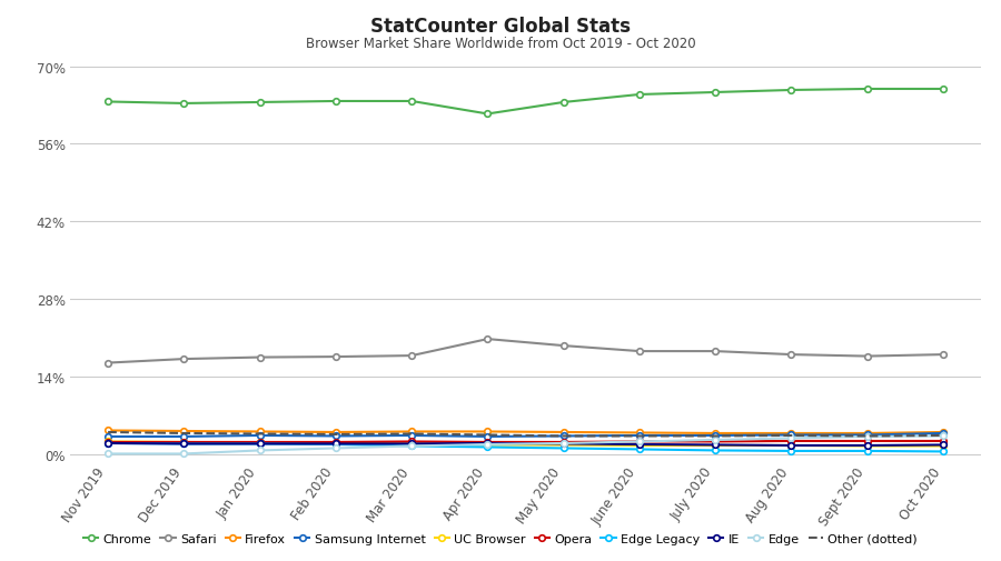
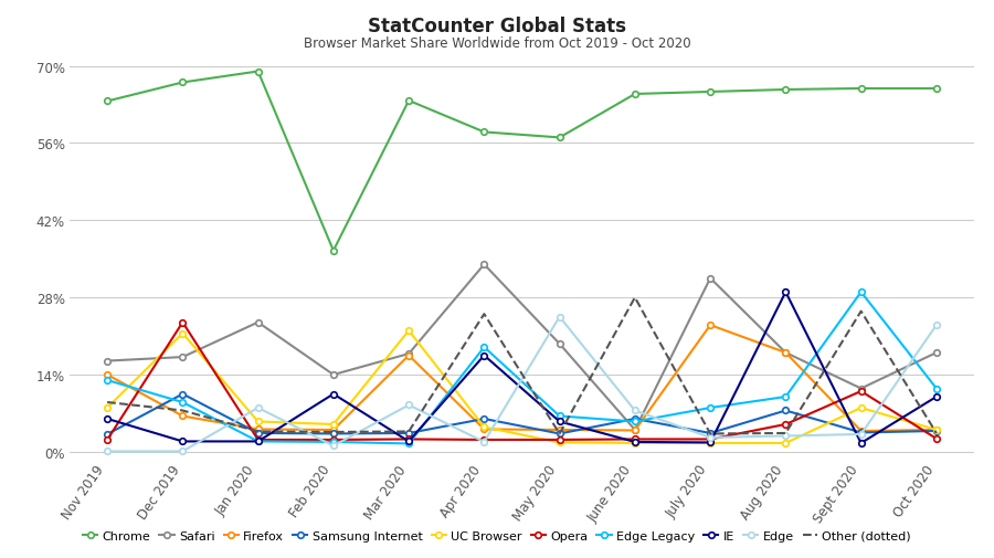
Firefox/Nov 2019: 4.3% -> 14.0%
UC Browser/Nov 2019: 2.3% -> 8.0%
Edge Legacy/Nov 2019: 2.0% -> 13.0%
IE/Nov 2019: 2.0% -> 6.0%
Other (dotted)/Nov 2019: 4.0% -> 9.0%
Chrome/Dec 2019: 63.3% -> 67.0%
Firefox/Dec 2019: 4.2% -> 6.5%
Samsung Internet/Dec 2019: 3.2% -> 10.5%
UC Browser/Dec 2019: 2.2% -> 21.5%
Opera/Dec 2019: 2.2% -> 23.5%
Edge Legacy/Dec 2019: 1.9% -> 9.0%
Other (dotted)/Dec 2019: 3.8% -> 7.5%
Chrome/Jan 2020: 63.5% -> 69.0%
Safari/Jan 2020: 17.5% -> 23.5%
UC Browser/Jan 2020: 2.1% -> 5.5%
Edge/Jan 2020: 0.7% -> 8.0%
Chrome/Feb 2020: 63.7% -> 36.5%
Safari/Feb 2020: 17.6% -> 14.0%
UC Browser/Feb 2020: 2.0% -> 5.0%
IE/Feb 2020: 1.9% -> 10.5%
Firefox/Mar 2020: 4.1% -> 17.5%
UC Browser/Mar 2020: 1.9% -> 22.0%
Edge/Mar 2020: 1.5% -> 8.5%
Chrome/Apr 2020: 61.4% -> 58.0%
Safari/Apr 2020: 20.8% -> 34.0%
Samsung Internet/Apr 2020: 3.2% -> 6.0%
UC Browser/Apr 2020: 1.7% -> 4.5%
Edge Legacy/Apr 2020: 1.3% -> 19.0%
IE/Apr 2020: 2.0% -> 17.5%
Other (dotted)/Apr 2020: 3.5% -> 25.0%
Chrome/May 2020: 63.5% -> 57.0%
Edge Legacy/May 2020: 1.1% -> 6.5%
IE/May 2020: 1.9% -> 5.5%
Edge/May 2020: 2.0% -> 24.5%
Safari/June 2020: 18.6% -> 4.0%
Samsung Internet/June 2020: 3.4% -> 6.0%
Edge Legacy/June 2020: 0.9% -> 5.5%
Edge/June 2020: 2.3% -> 7.5%
Other (dotted)/June 2020: 3.3% -> 28.0%
Safari/July 2020: 18.6% -> 31.5%
Firefox/July 2020: 3.8% -> 23.0%
Edge Legacy/July 2020: 0.7% -> 8.0%
Firefox/Aug 2020: 3.8% -> 18.0%
Samsung Internet/Aug 2020: 3.5% -> 7.5%
Opera/Aug 2020: 2.4% -> 5.0%
Edge Legacy/Aug 2020: 0.6% -> 10.0%
IE/Aug 2020: 1.6% -> 29.0%
Safari/Sept 2020: 17.7% -> 11.5%
UC Browser/Sept 2020: 1.5% -> 8.0%
Opera/Sept 2020: 2.4% -> 11.0%
Edge Legacy/Sept 2020: 0.6% -> 29.0%
Other (dotted)/Sept 2020: 3.3% -> 25.5%
UC Browser/Oct 2020: 1.5% -> 4.0%
Edge Legacy/Oct 2020: 0.5% -> 11.5%
IE/Oct 2020: 1.7% -> 10.0%
Edge/Oct 2020: 3.3% -> 23.0%
